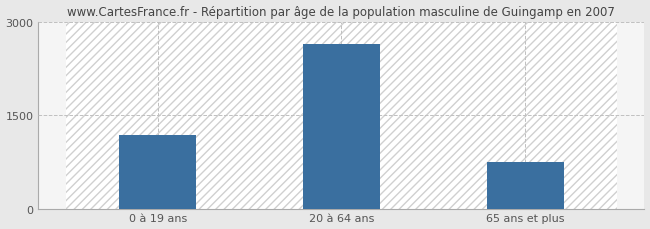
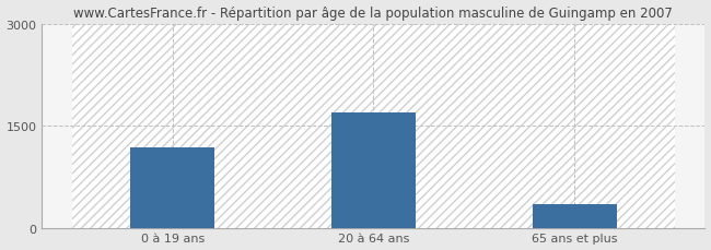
20 à 64 ans: 2640 -> 1700
65 ans et plus: 740 -> 350
